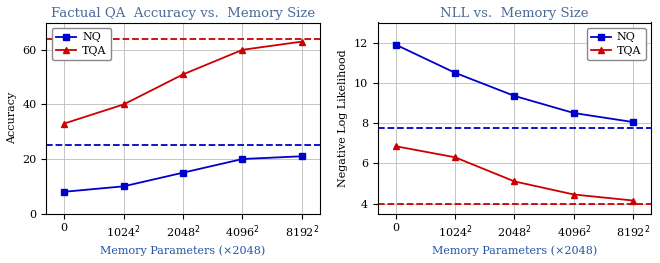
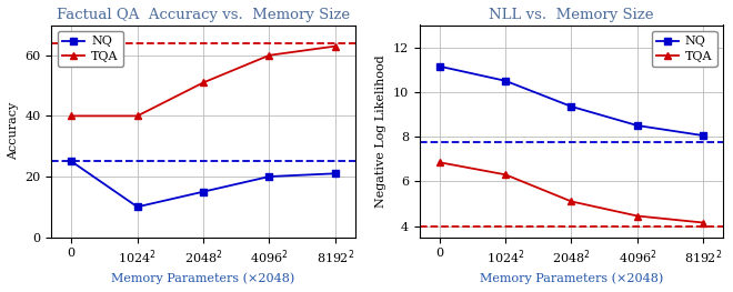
Factual QA Accuracy vs. Memory Size/NQ/0: 8 -> 25
Factual QA Accuracy vs. Memory Size/TQA/0: 33 -> 40
NLL vs. Memory Size/NQ/0: 11.90 -> 11.15
